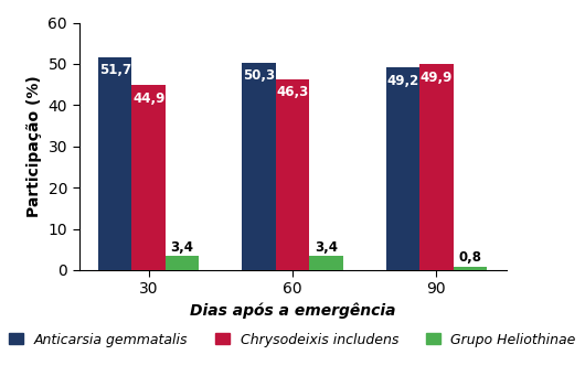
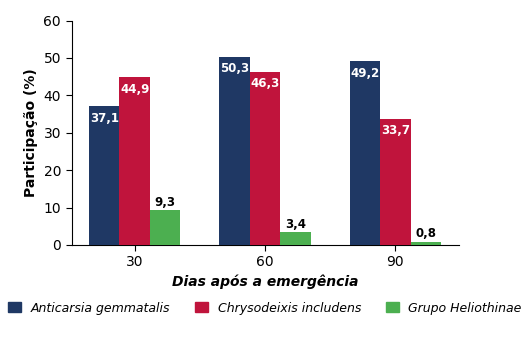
Anticarsia gemmatalis/30: 51,7 -> 37,1
Grupo Heliothinae/30: 3,4 -> 9,3
Chrysodeixis includens/90: 49,9 -> 33,7
